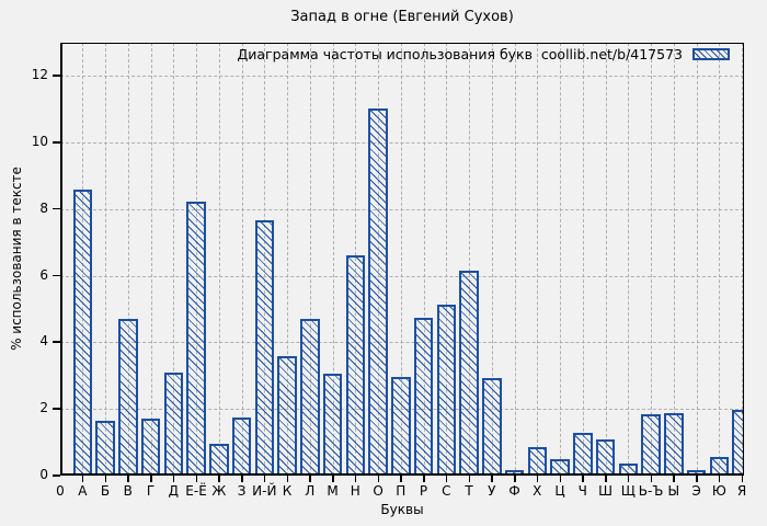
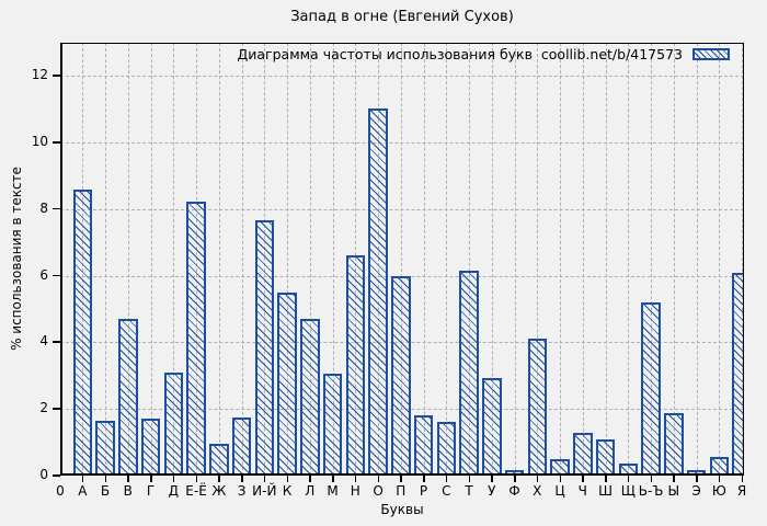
К: 3.6 -> 5.5
П: 3.0 -> 6.0
Р: 4.8 -> 1.8
С: 5.1 -> 1.6
Х: 0.9 -> 4.1
Ь-Ъ: 1.8 -> 5.2
Я: 2.0 -> 6.1
